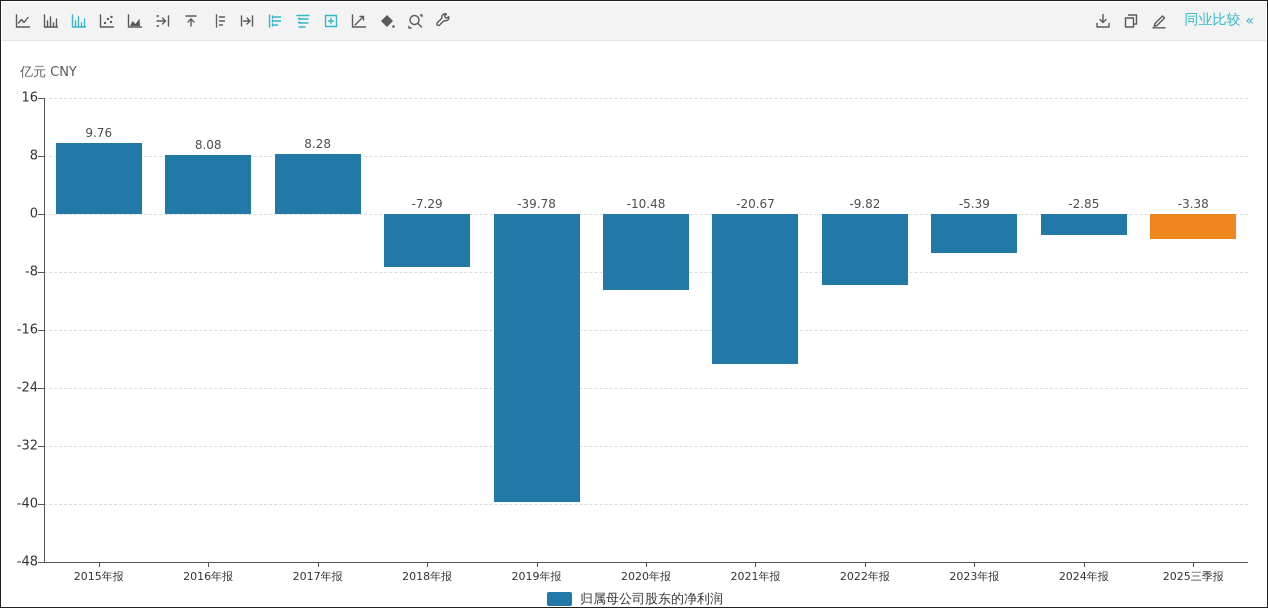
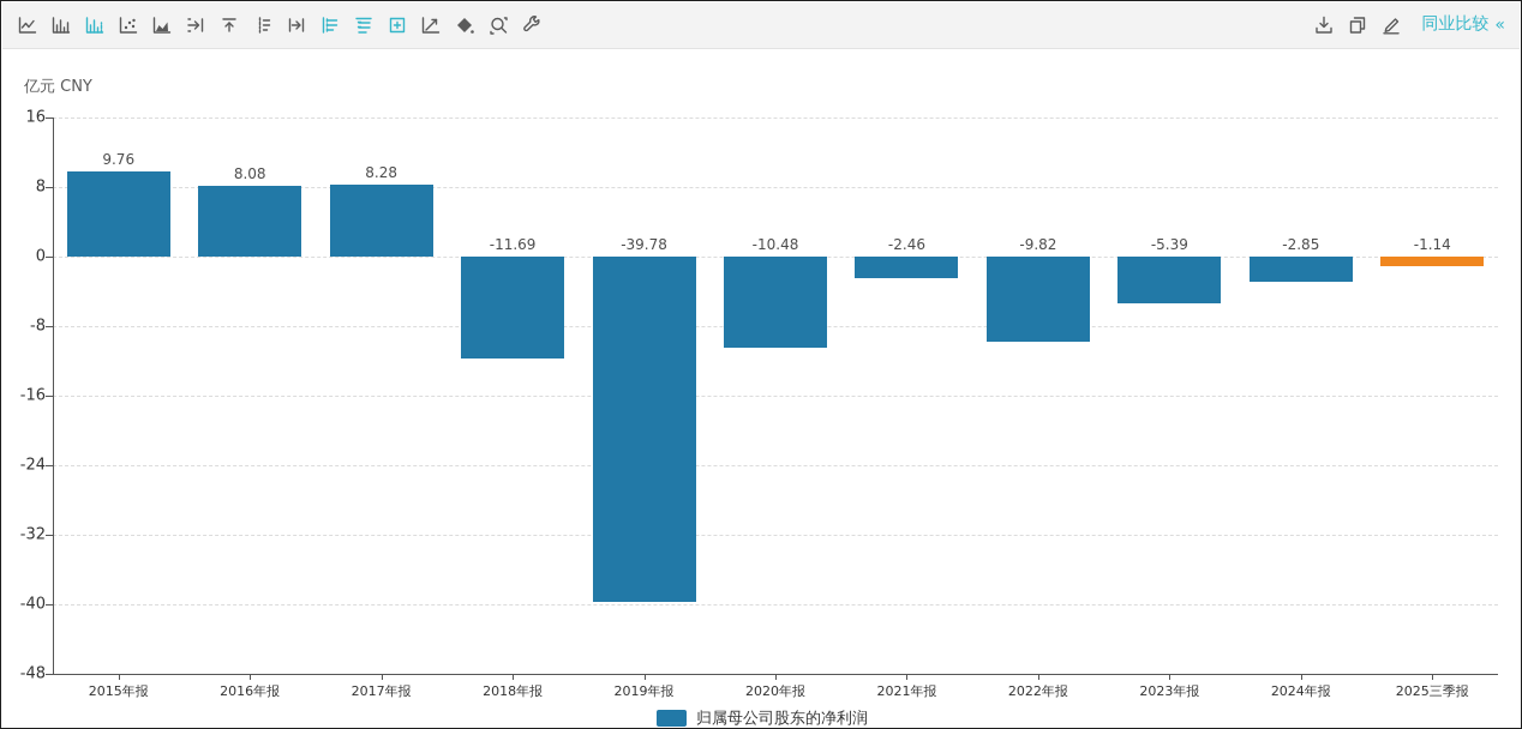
2018年报: -7.29 -> -11.69
2021年报: -20.67 -> -2.46
2025三季报: -3.38 -> -1.14
